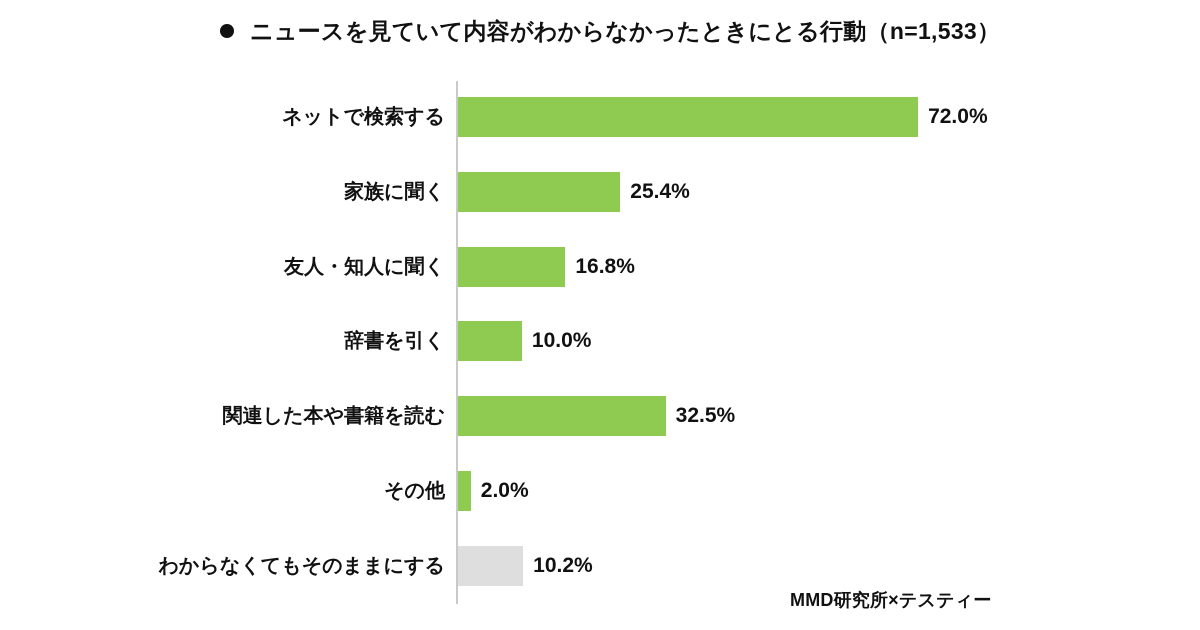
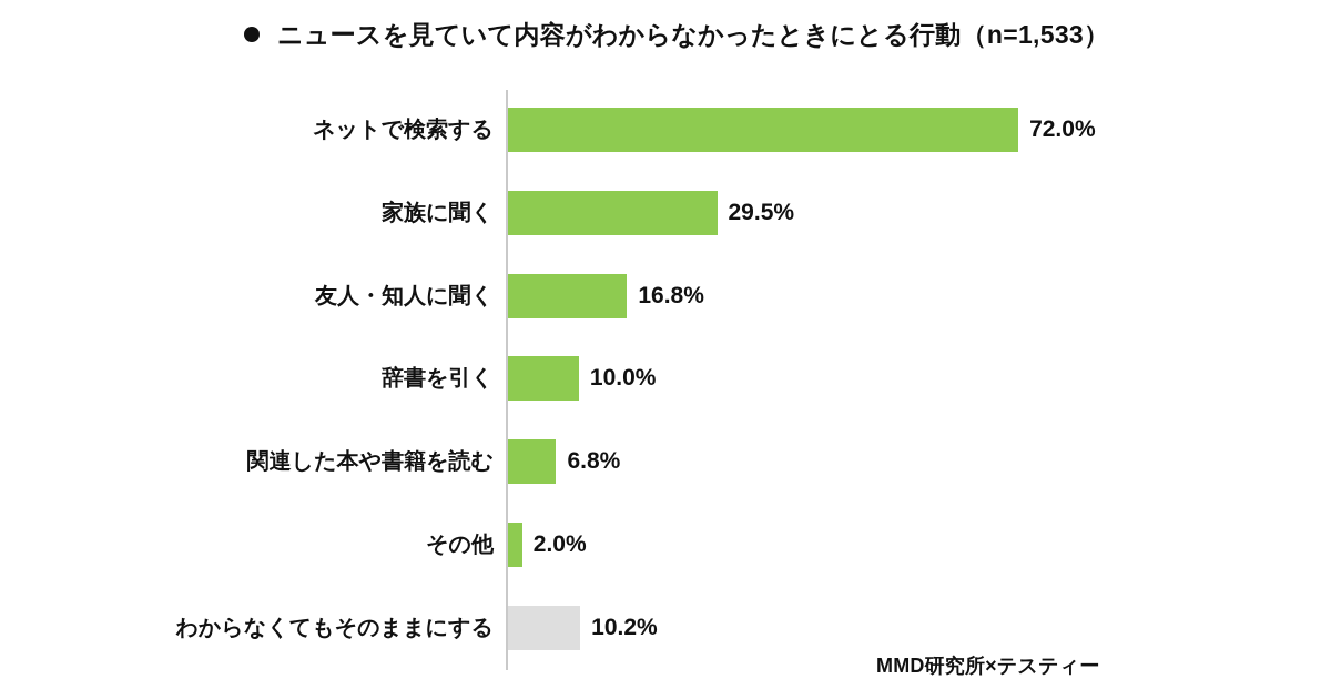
家族に聞く: 25.4% -> 29.5%
関連した本や書籍を読む: 32.5% -> 6.8%
